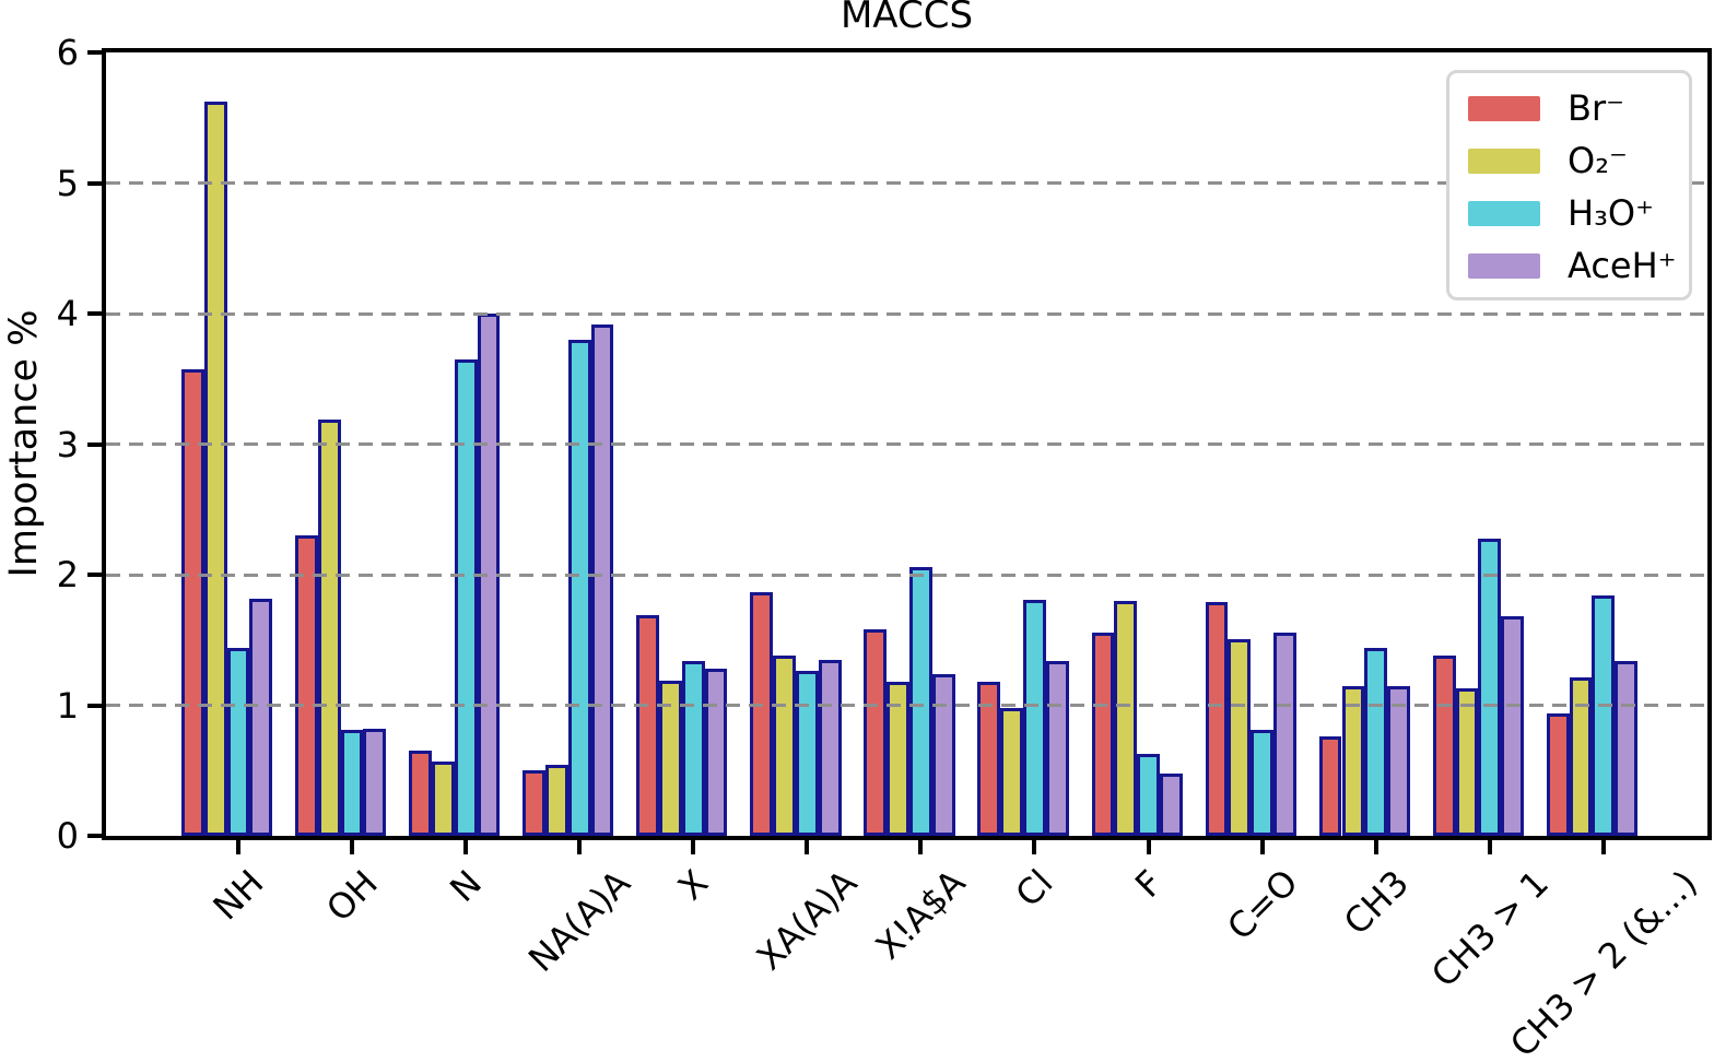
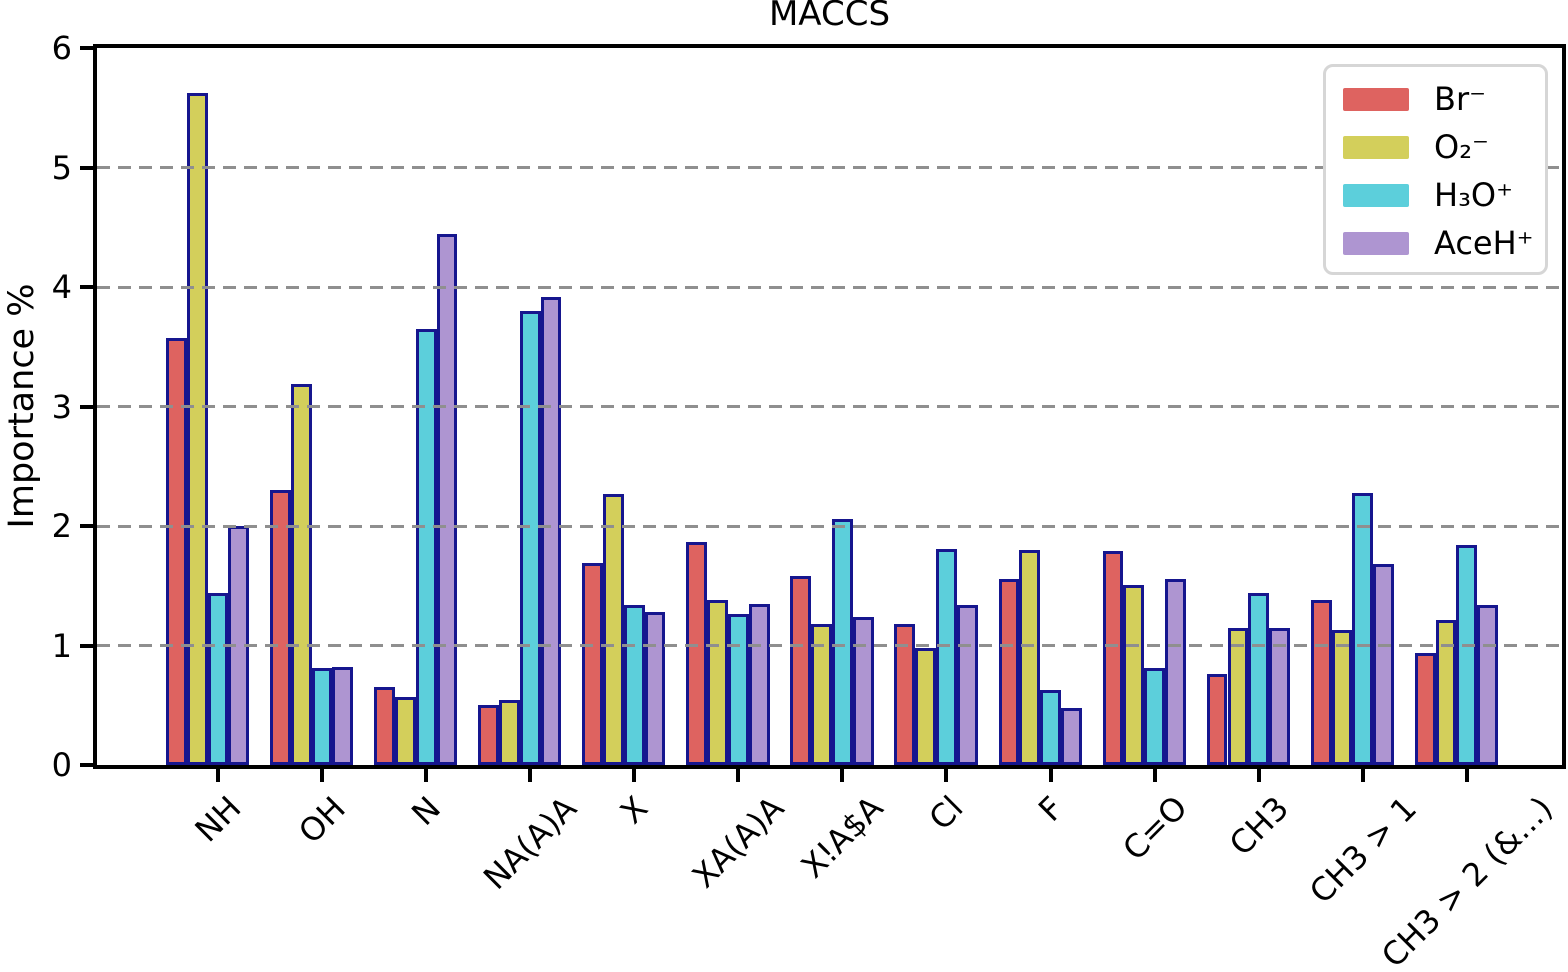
AceH⁺/NH: 1.82 -> 2.00
AceH⁺/N: 4.00 -> 4.44
O₂⁻/X: 1.19 -> 2.27
